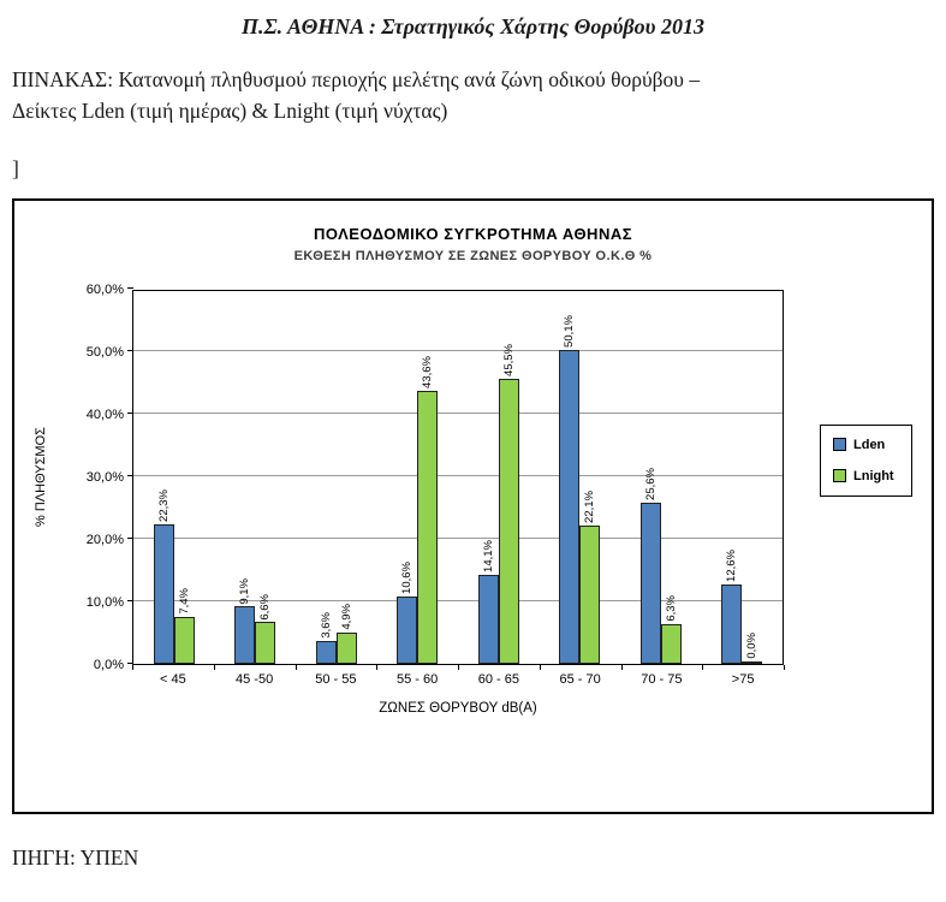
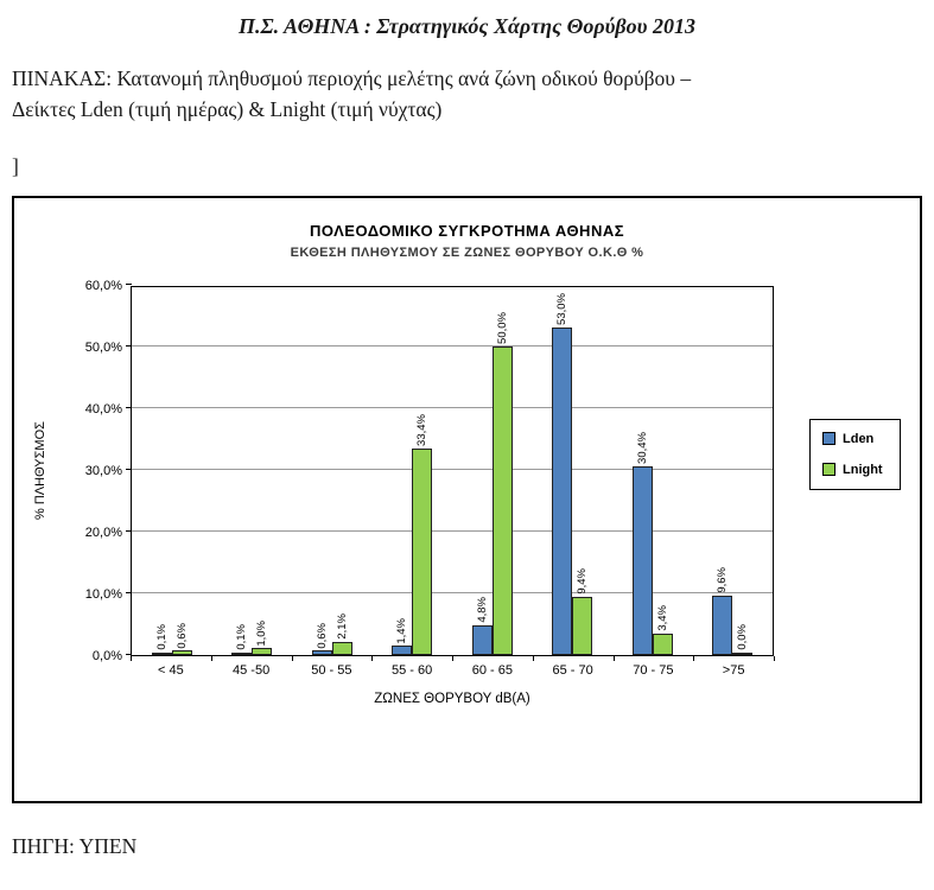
Lden/< 45: 22,3% -> 0,1%
Lnight/< 45: 7,4% -> 0,6%
Lden/45 -50: 9,1% -> 0,1%
Lnight/45 -50: 6,6% -> 1,0%
Lden/50 - 55: 3,6% -> 0,6%
Lnight/50 - 55: 4,9% -> 2,1%
Lden/55 - 60: 10,6% -> 1,4%
Lnight/55 - 60: 43,6% -> 33,4%
Lden/60 - 65: 14,1% -> 4,8%
Lnight/60 - 65: 45,5% -> 50,0%
Lden/65 - 70: 50,1% -> 53,0%
Lnight/65 - 70: 22,1% -> 9,4%
Lden/70 - 75: 25,6% -> 30,4%
Lnight/70 - 75: 6,3% -> 3,4%
Lden/>75: 12,6% -> 9,6%
